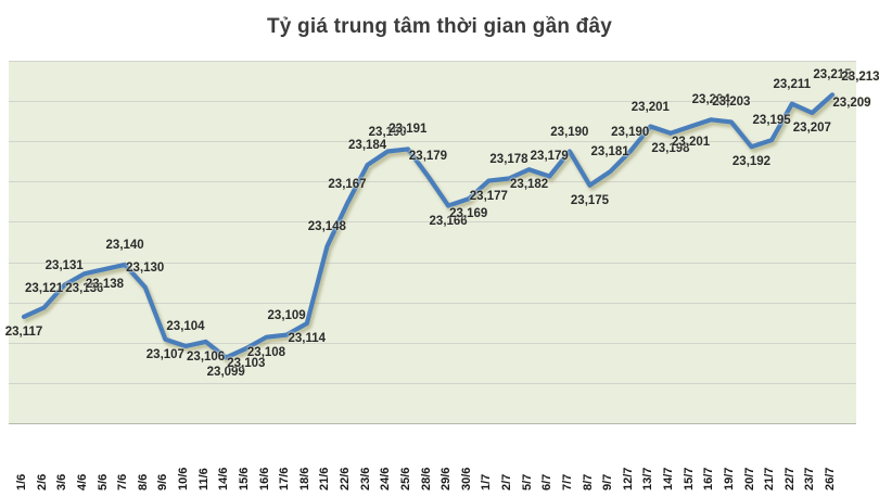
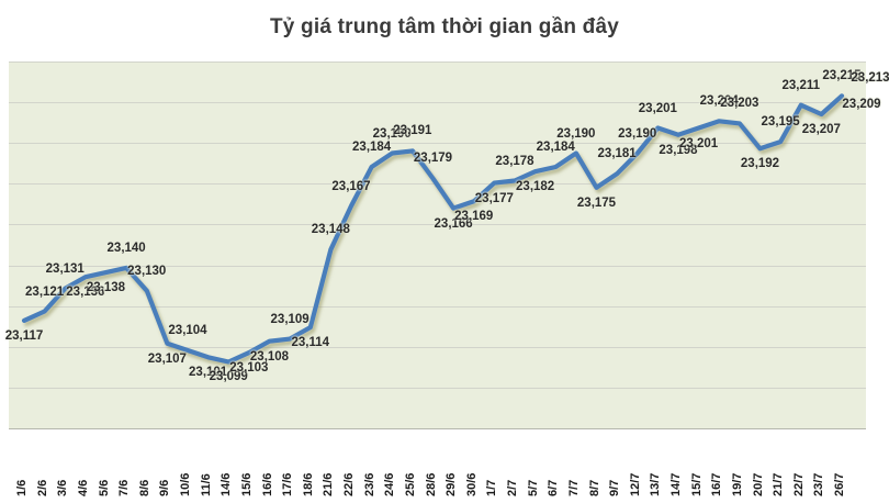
11/6: 23,106 -> 23,101
6/7: 23,179 -> 23,184
